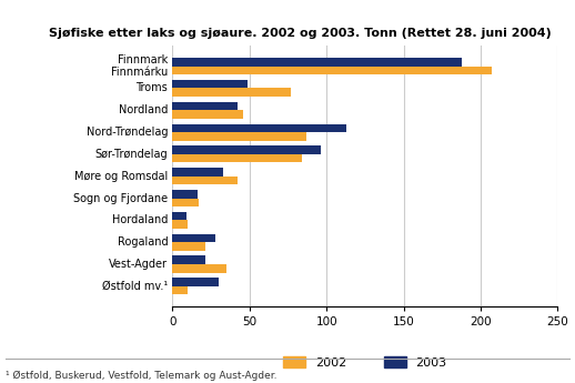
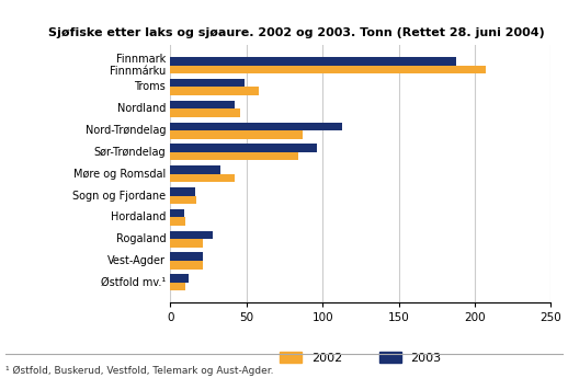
2002/Troms: 77 -> 58
2002/Vest-Agder: 35 -> 21
2003/Østfold mv.¹: 30 -> 12
